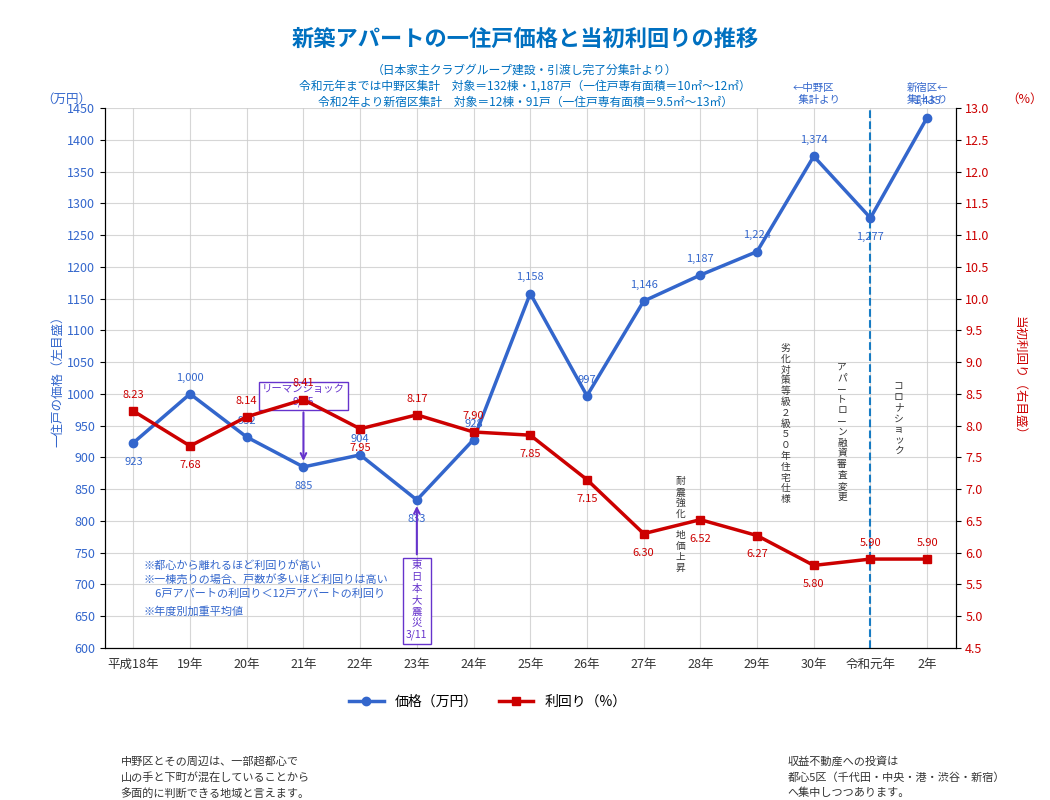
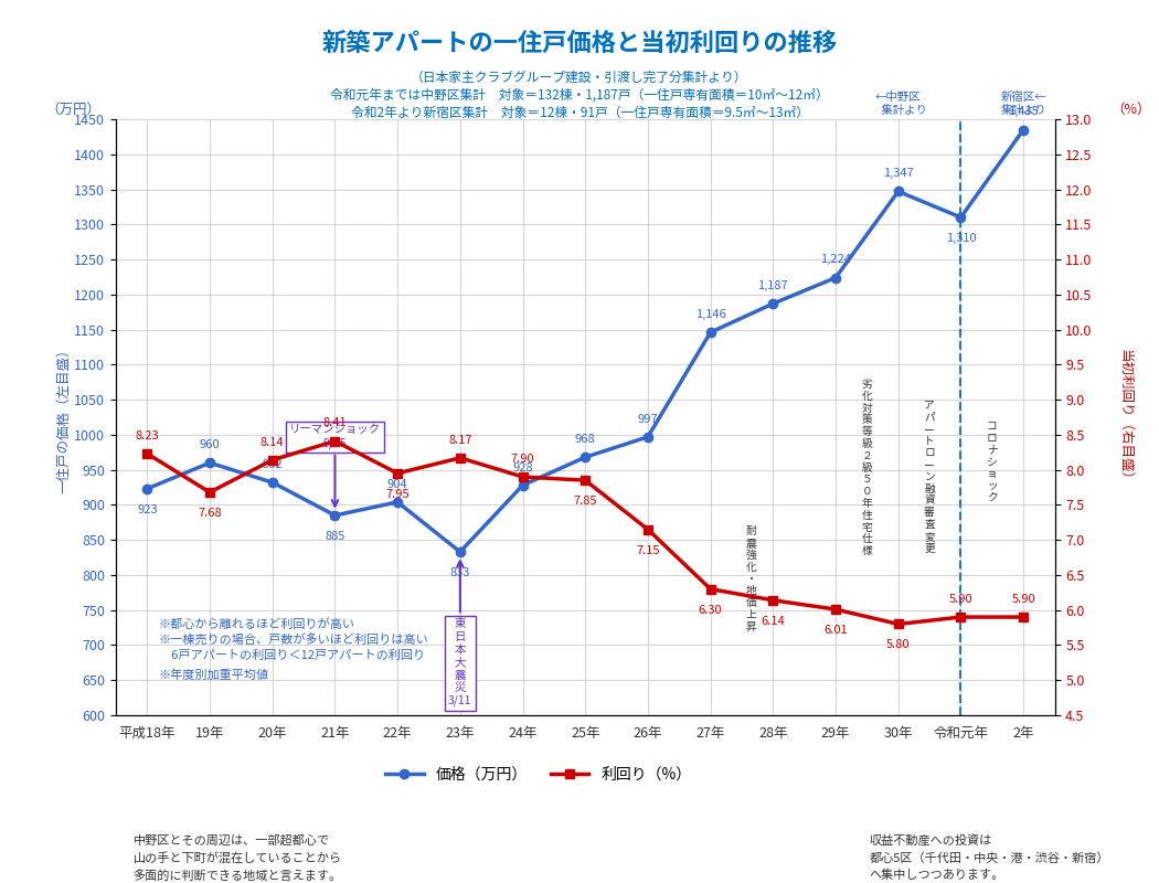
価格（万円）/19年: 1,000 -> 960
価格（万円）/25年: 1,158 -> 968
利回り（%）/28年: 6.52 -> 6.14
利回り（%）/29年: 6.27 -> 6.01
価格（万円）/30年: 1,374 -> 1,347
価格（万円）/令和元年: 1,277 -> 1,310
